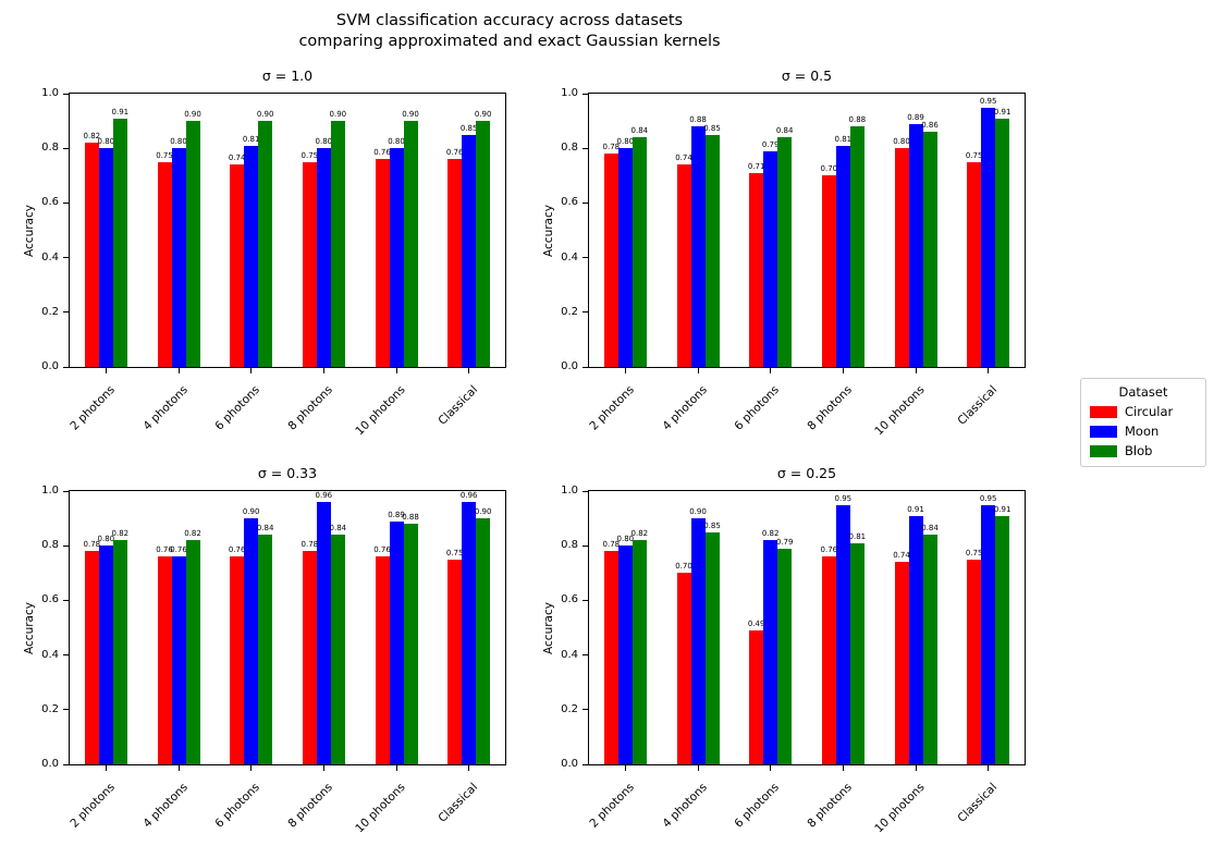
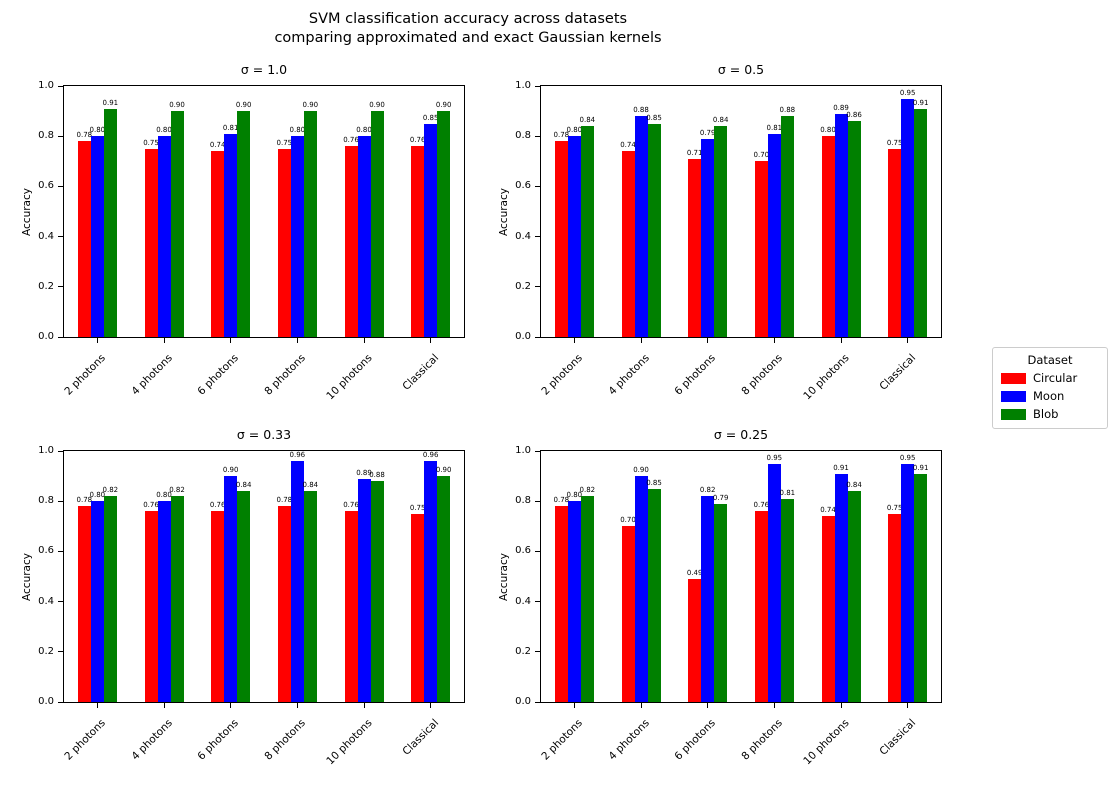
σ = 1.0/Circular/2 photons: 0.82 -> 0.78
σ = 0.33/Moon/4 photons: 0.76 -> 0.80
